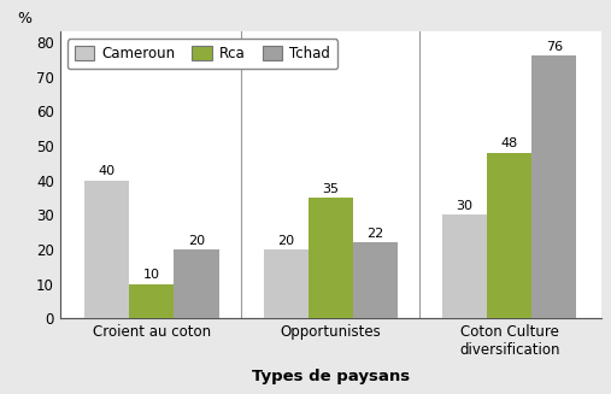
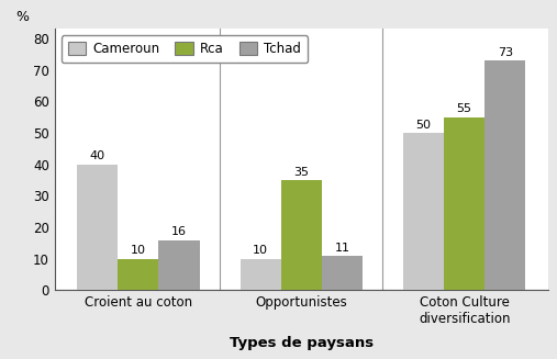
Tchad/Croient au coton: 20 -> 16
Cameroun/Opportunistes: 20 -> 10
Tchad/Opportunistes: 22 -> 11
Cameroun/Coton Culture diversification: 30 -> 50
Rca/Coton Culture diversification: 48 -> 55
Tchad/Coton Culture diversification: 76 -> 73
